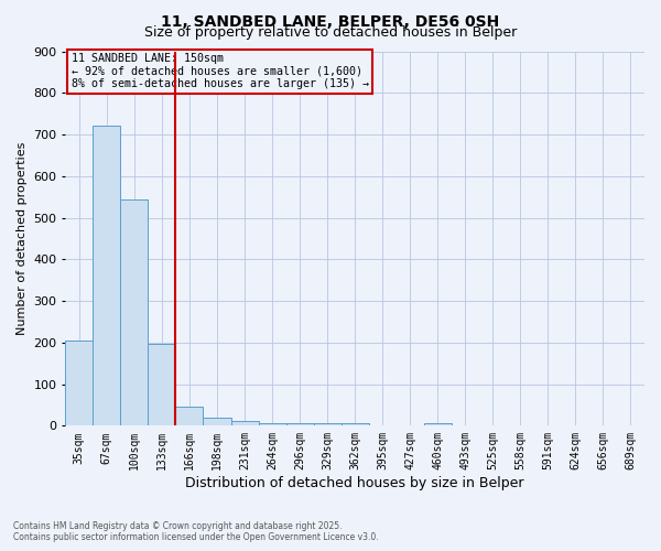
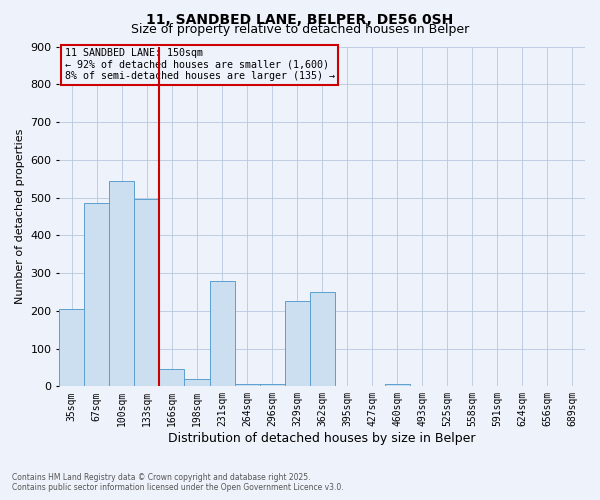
67sqm: 720 -> 485
133sqm: 197 -> 495
231sqm: 12 -> 280
329sqm: 5 -> 225
362sqm: 5 -> 250
